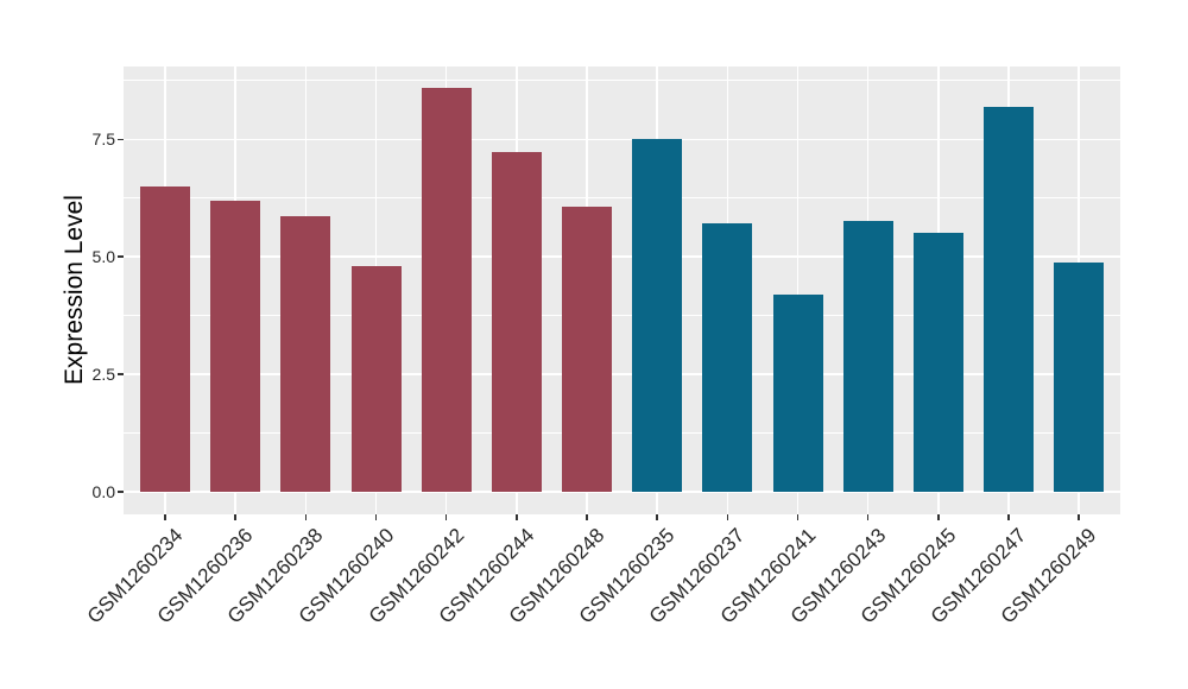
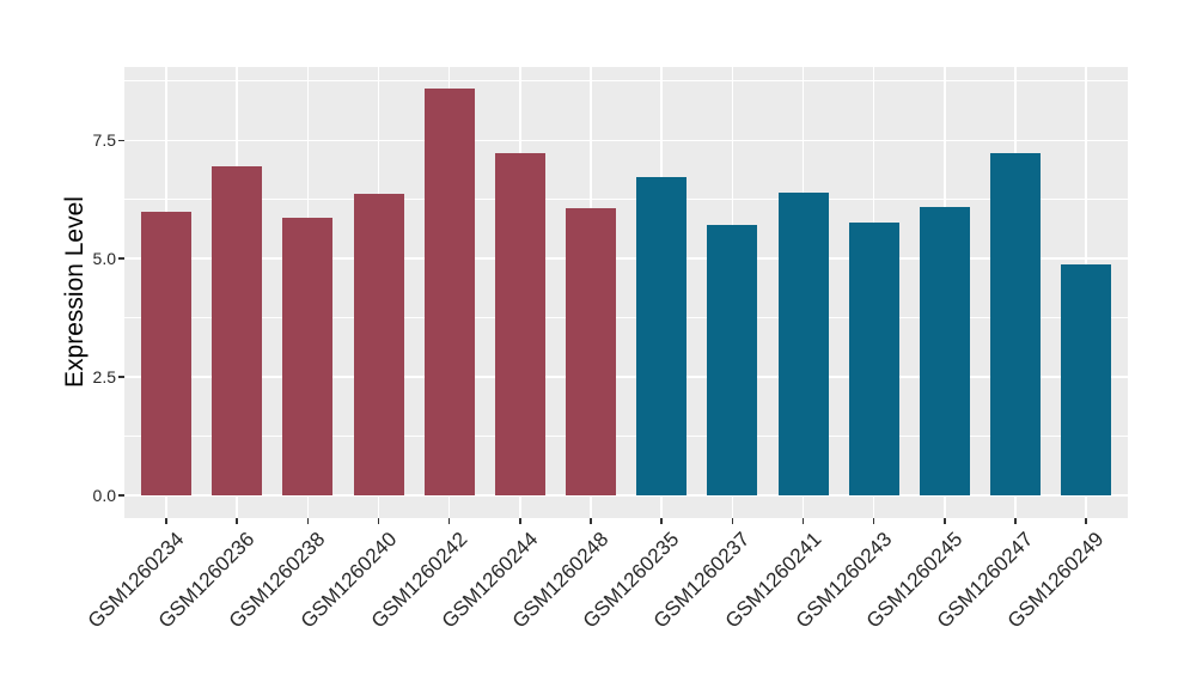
GSM1260234: 6.5 -> 6.0
GSM1260236: 6.2 -> 7.0
GSM1260240: 4.8 -> 6.4
GSM1260235: 7.5 -> 6.7
GSM1260241: 4.2 -> 6.4
GSM1260245: 5.5 -> 6.1
GSM1260247: 8.2 -> 7.2
